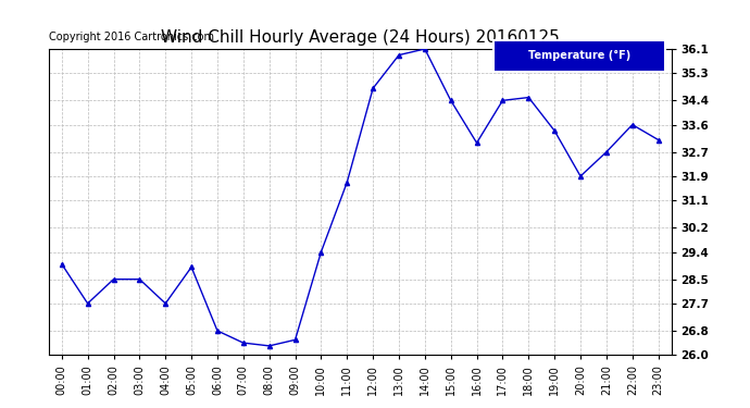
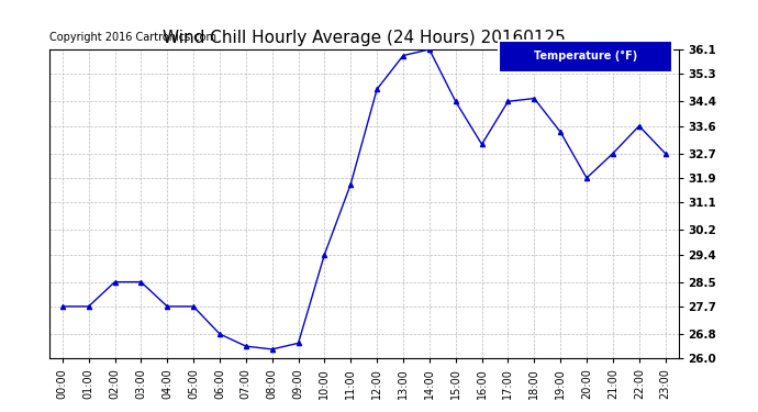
00:00: 29.0 -> 27.7
05:00: 28.9 -> 27.7
23:00: 33.1 -> 32.7
